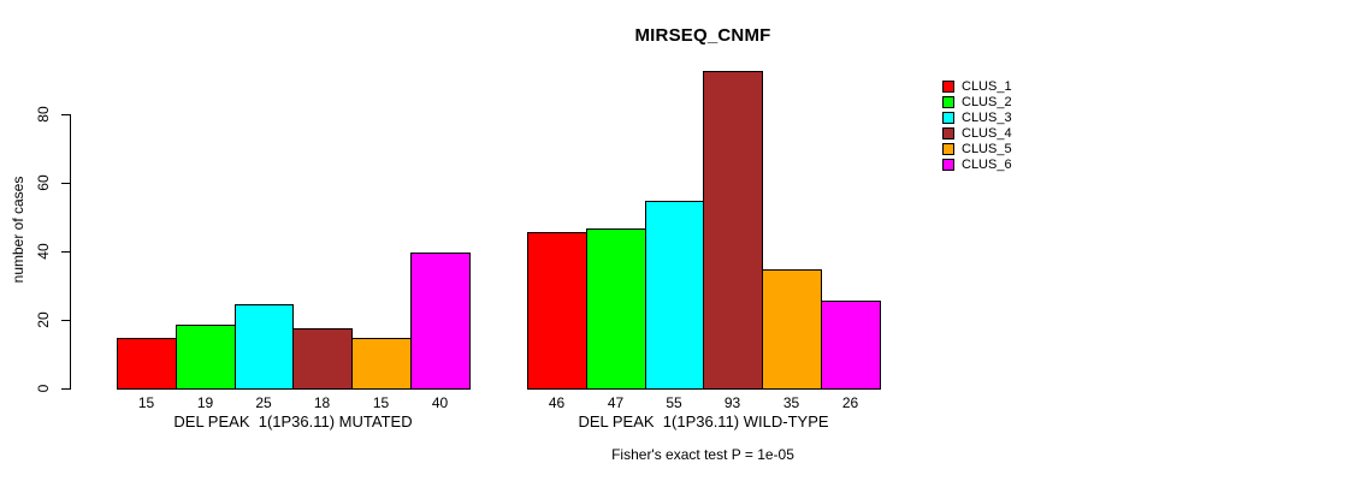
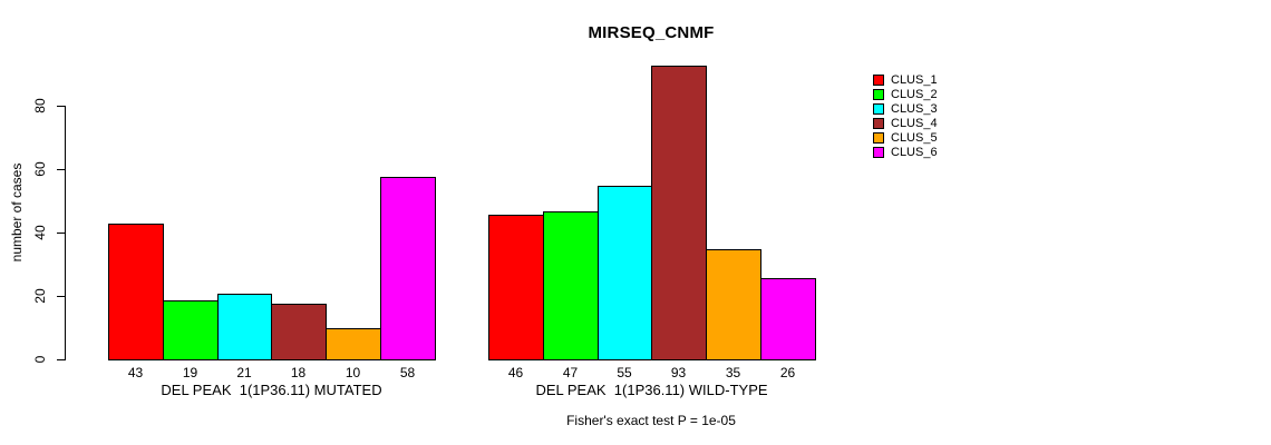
CLUS_1/DEL PEAK 1(1P36.11) MUTATED: 15 -> 43
CLUS_3/DEL PEAK 1(1P36.11) MUTATED: 25 -> 21
CLUS_5/DEL PEAK 1(1P36.11) MUTATED: 15 -> 10
CLUS_6/DEL PEAK 1(1P36.11) MUTATED: 40 -> 58
